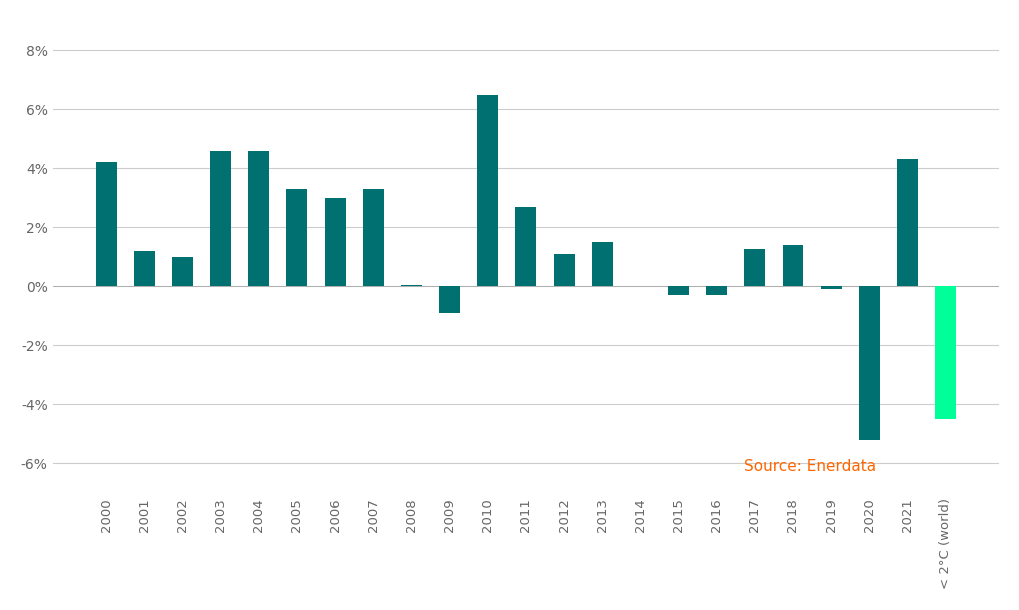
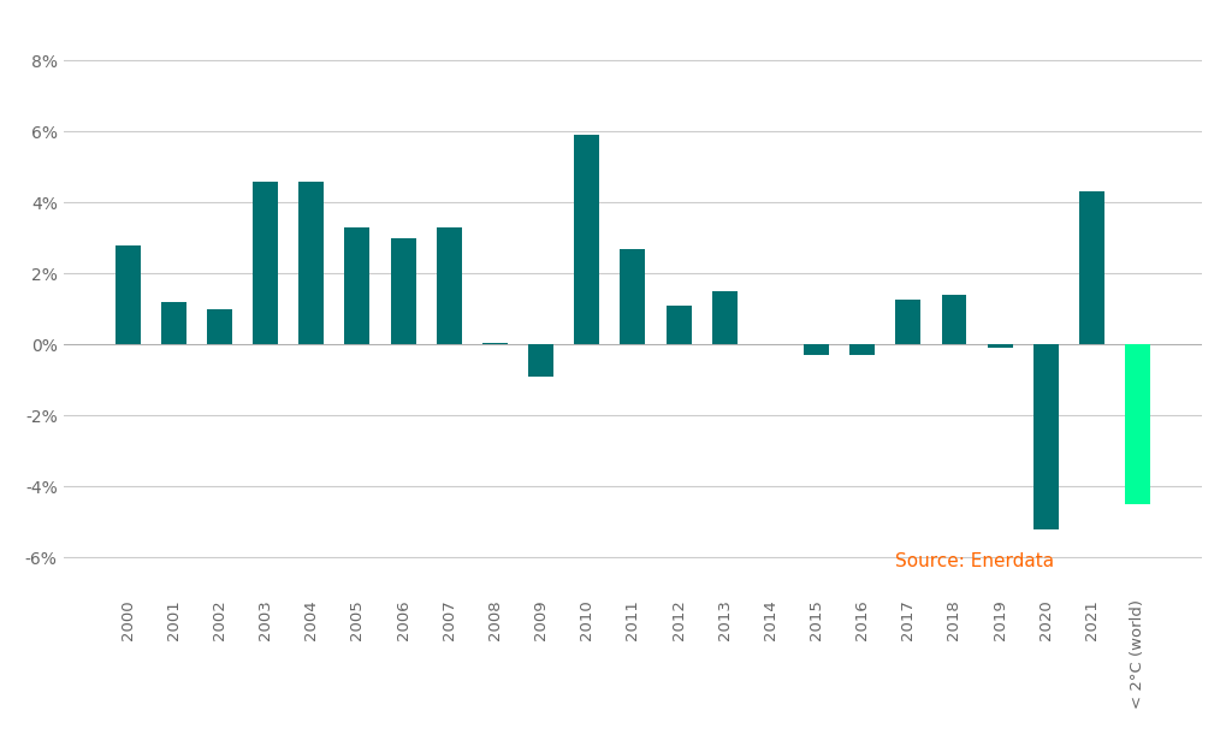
2000: 4.20% -> 2.80%
2010: 6.50% -> 5.90%
